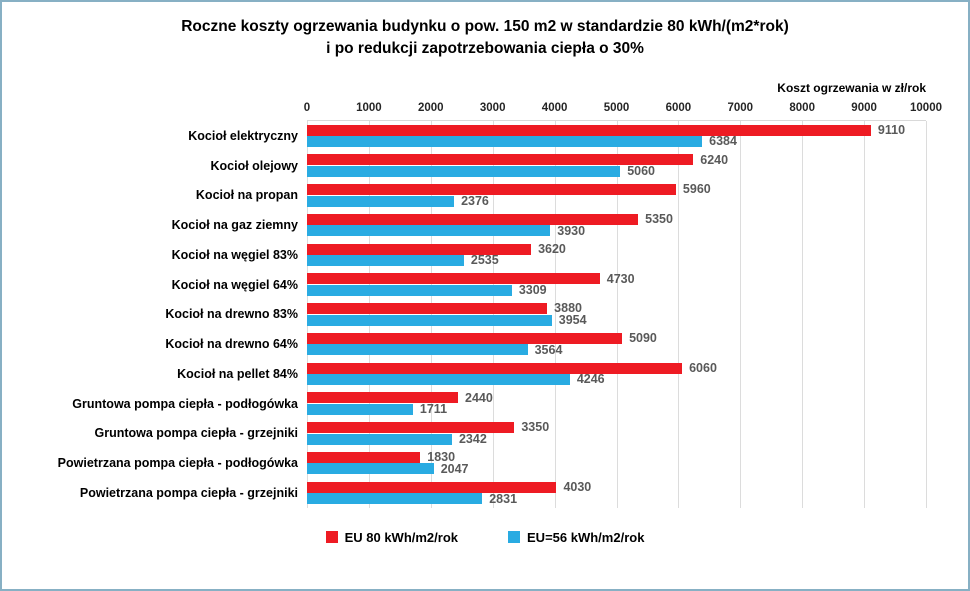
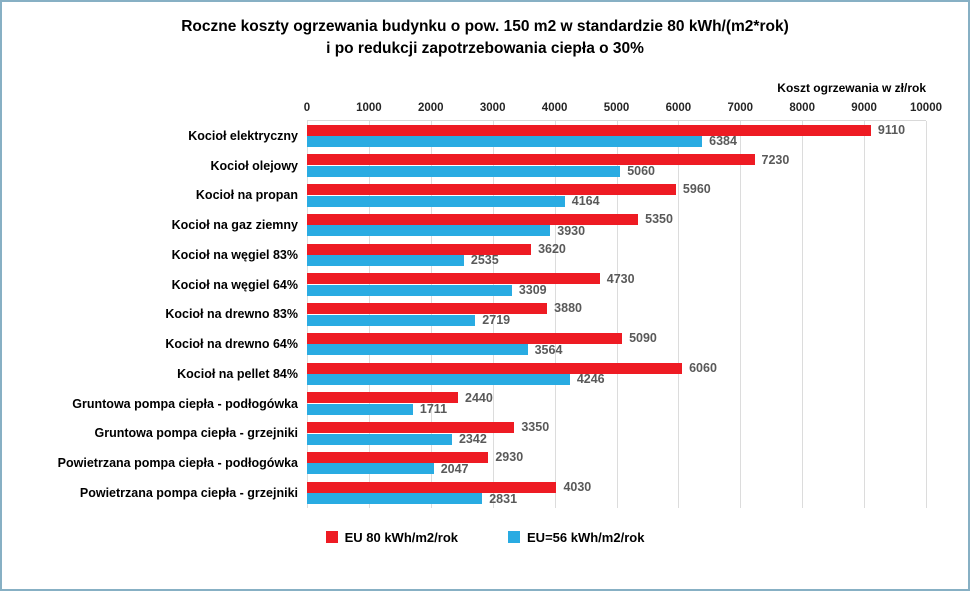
EU 80 kWh/m2/rok/Kocioł olejowy: 6240 -> 7230
EU=56 kWh/m2/rok/Kocioł na propan: 2376 -> 4164
EU=56 kWh/m2/rok/Kocioł na drewno 83%: 3954 -> 2719
EU 80 kWh/m2/rok/Powietrzana pompa ciepła - podłogówka: 1830 -> 2930
